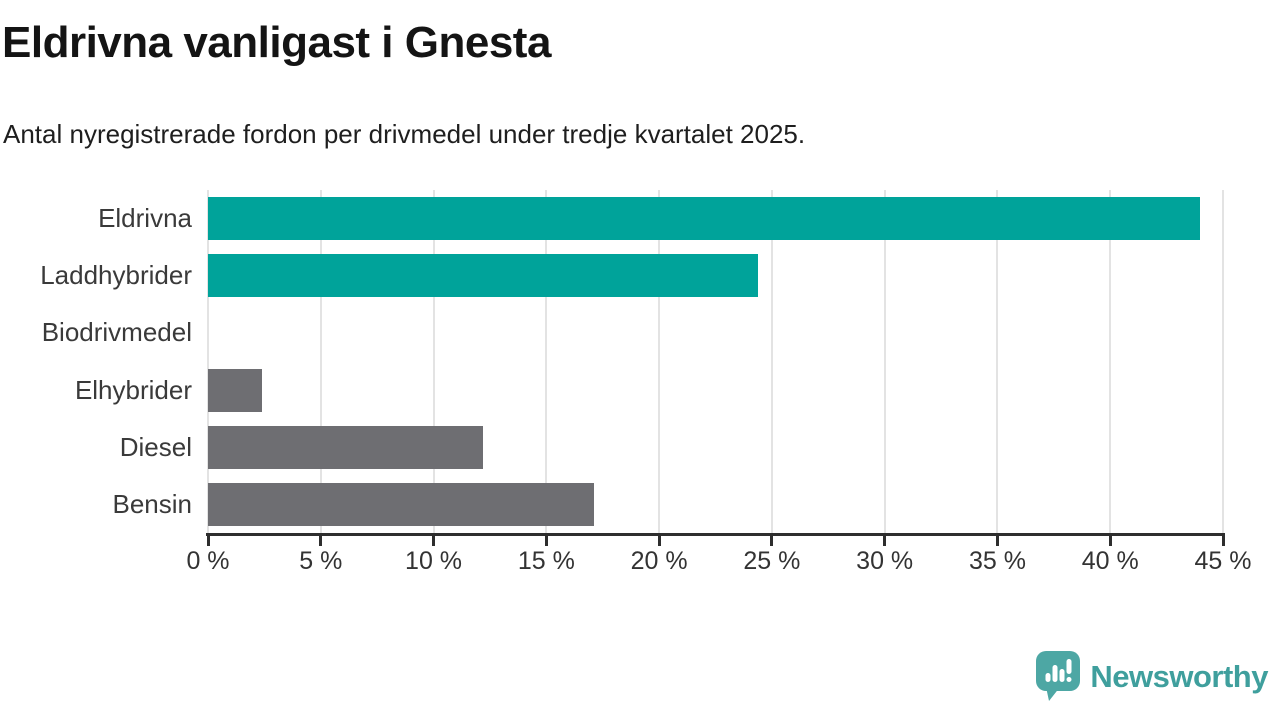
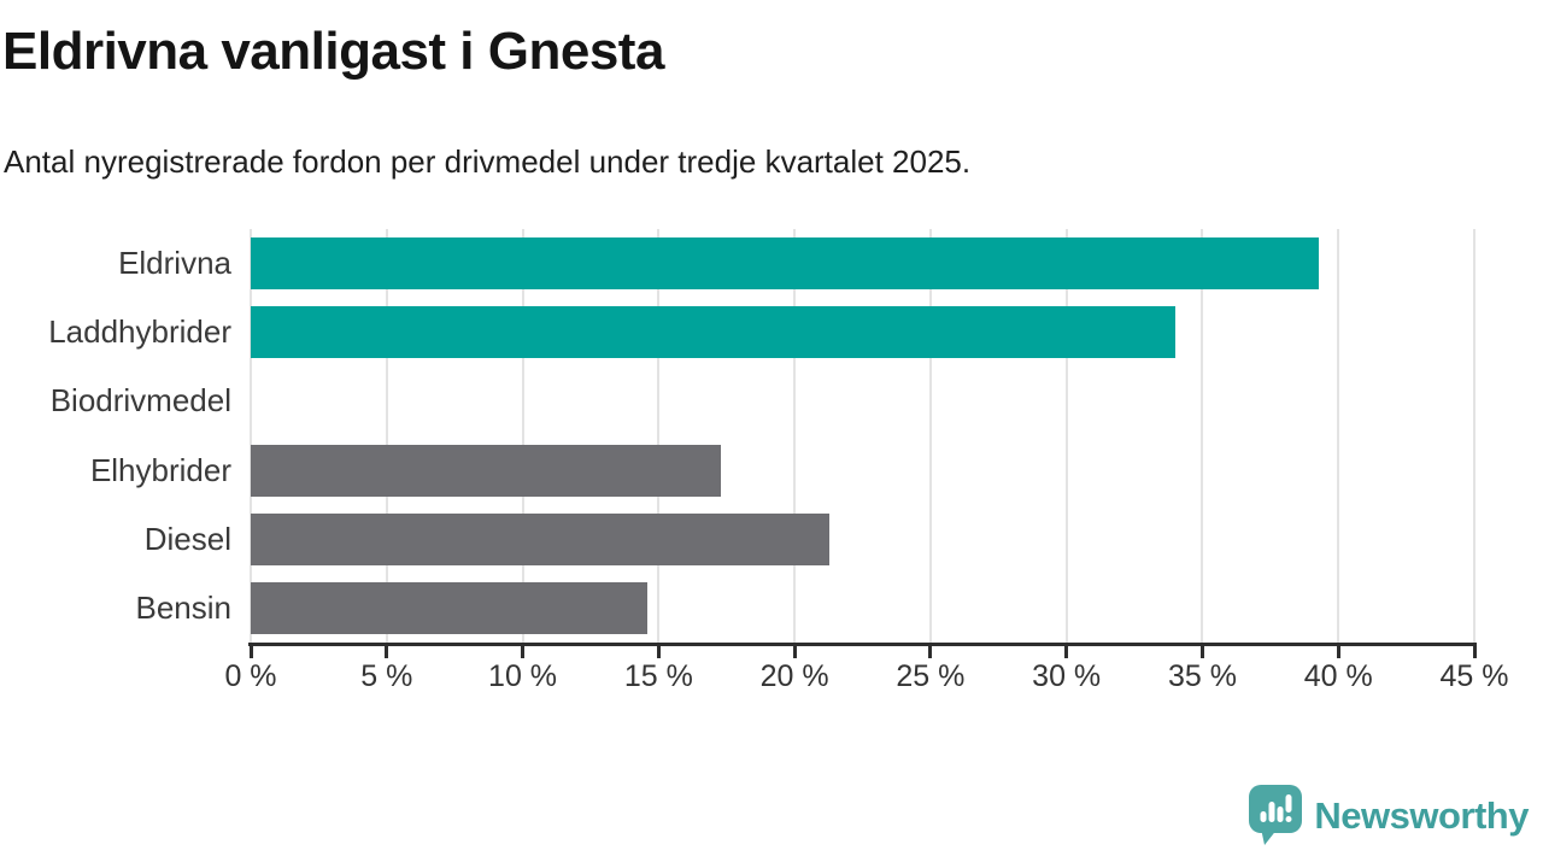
Eldrivna: 44.0% -> 39.3%
Laddhybrider: 24.4% -> 34.0%
Elhybrider: 2.4% -> 17.3%
Diesel: 12.2% -> 21.3%
Bensin: 17.1% -> 14.6%
